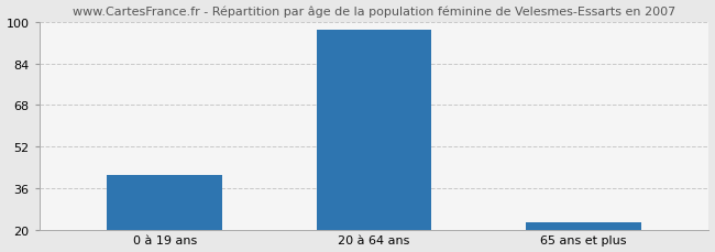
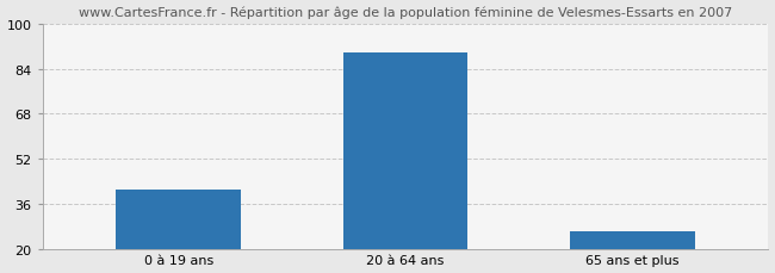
20 à 64 ans: 97 -> 90
65 ans et plus: 23 -> 26
